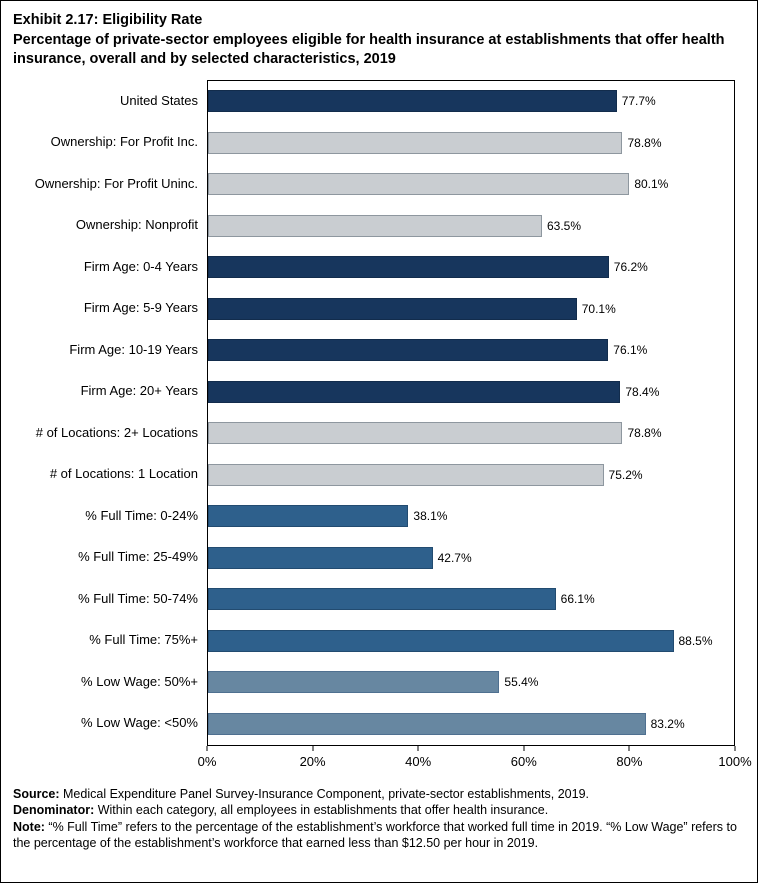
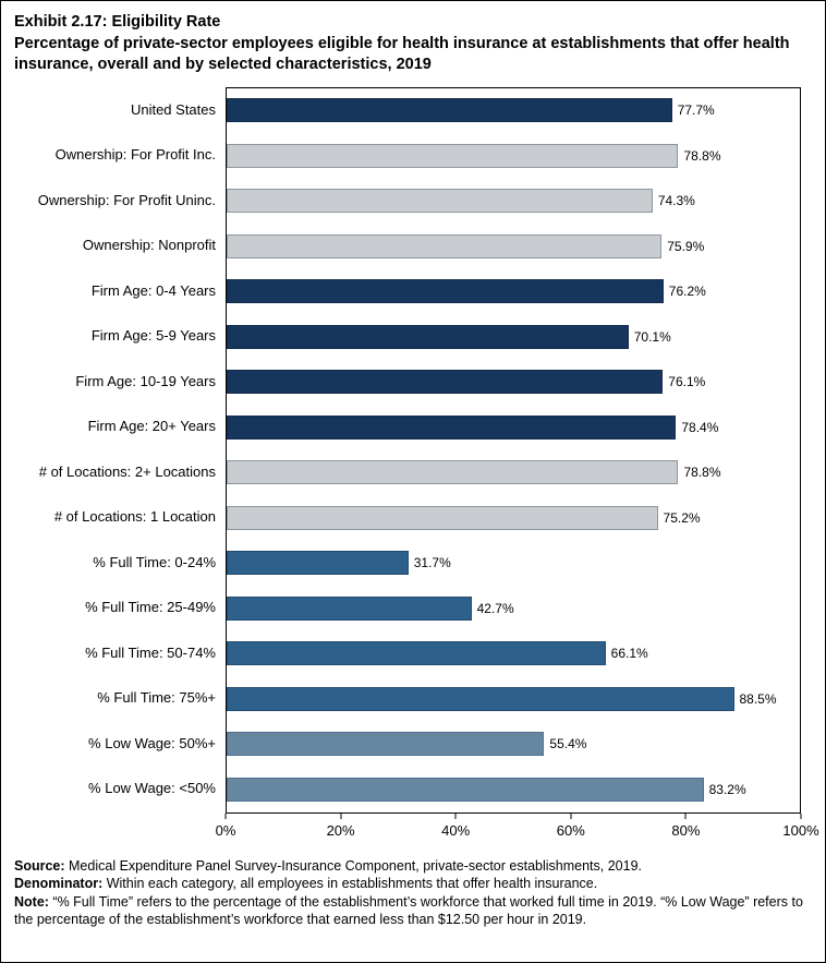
Ownership: For Profit Uninc.: 80.1% -> 74.3%
Ownership: Nonprofit: 63.5% -> 75.9%
% Full Time: 0-24%: 38.1% -> 31.7%
